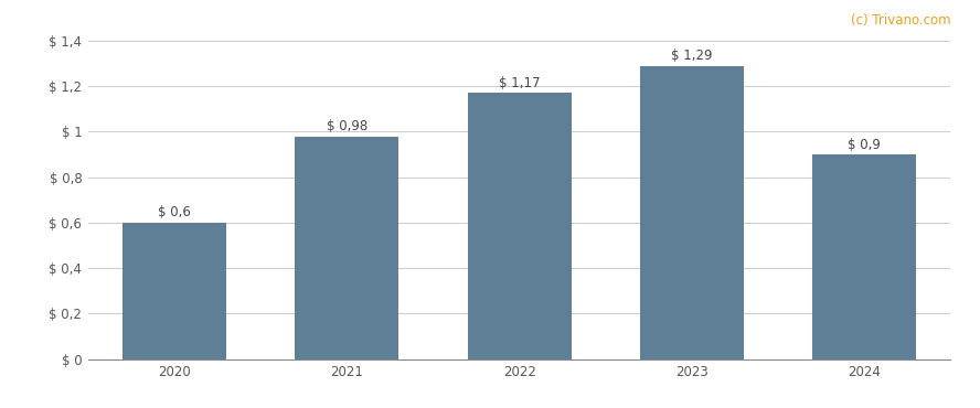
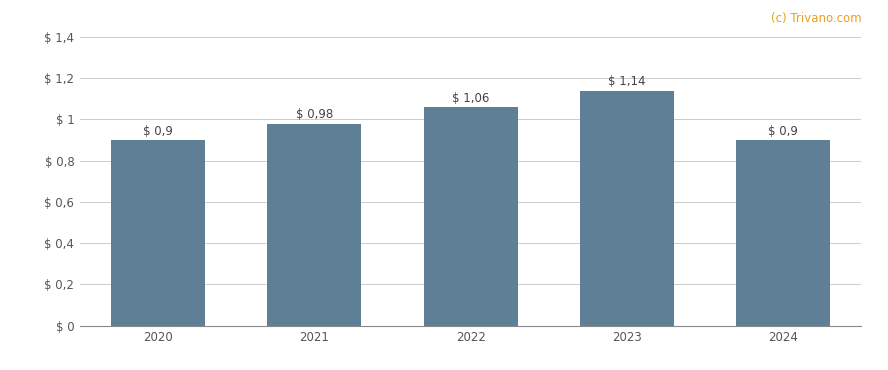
2020: 0,6 -> 0,9
2022: 1,17 -> 1,06
2023: 1,29 -> 1,14
